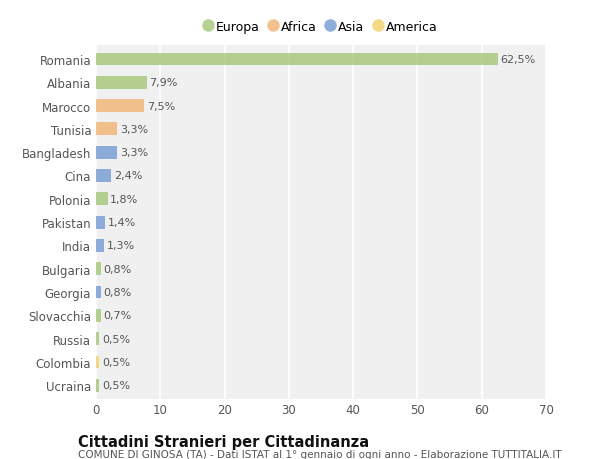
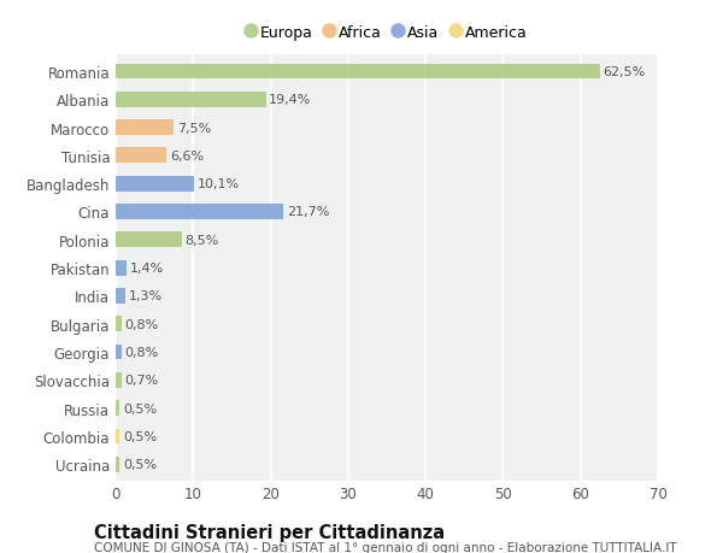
Albania: 7,9% -> 19,4%
Tunisia: 3,3% -> 6,6%
Bangladesh: 3,3% -> 10,1%
Cina: 2,4% -> 21,7%
Polonia: 1,8% -> 8,5%
